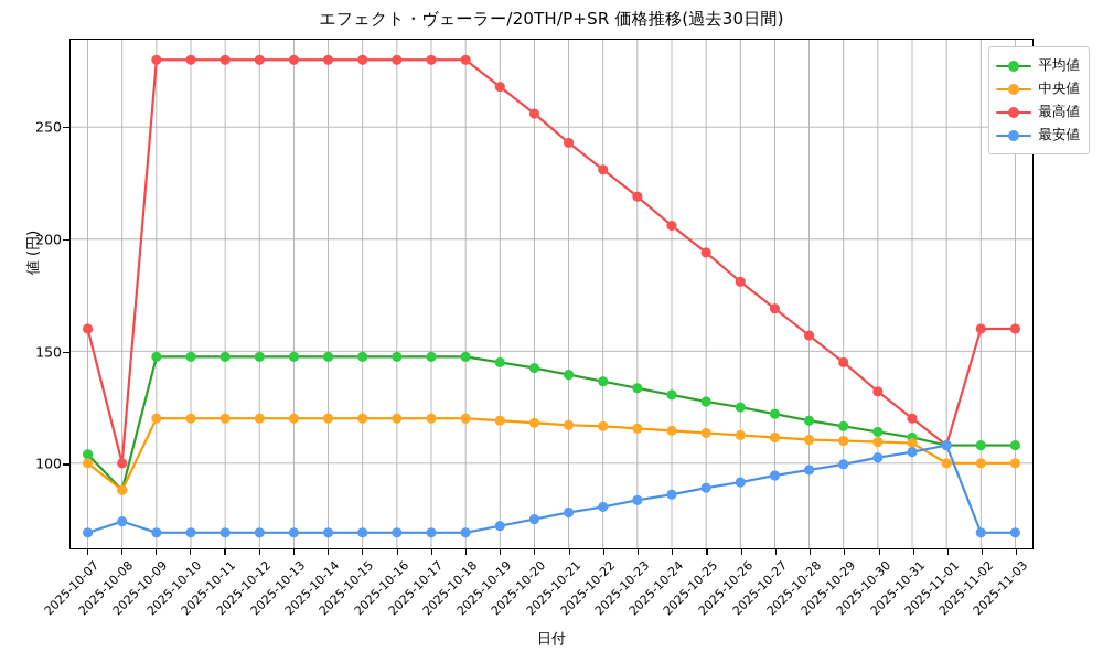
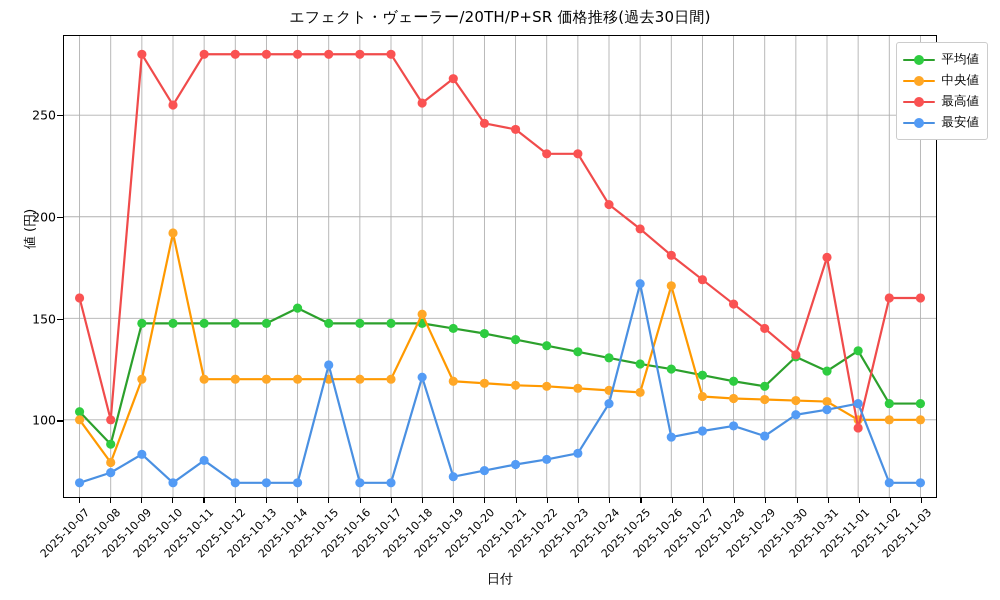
中央値/2025-10-08: 88 -> 79
最安値/2025-10-09: 69 -> 83
中央値/2025-10-10: 120 -> 192
最高値/2025-10-10: 280 -> 255
最安値/2025-10-11: 69 -> 80
平均値/2025-10-14: 148 -> 155
最安値/2025-10-15: 69 -> 127
中央値/2025-10-18: 120 -> 152
最高値/2025-10-18: 280 -> 256
最安値/2025-10-18: 69 -> 121
最高値/2025-10-20: 256 -> 246
最高値/2025-10-23: 219 -> 231
最安値/2025-10-24: 86 -> 108
最安値/2025-10-25: 89 -> 167
中央値/2025-10-26: 112 -> 166
最安値/2025-10-29: 100 -> 92
平均値/2025-10-30: 114 -> 131
平均値/2025-10-31: 112 -> 124
最高値/2025-10-31: 120 -> 180
平均値/2025-11-01: 108 -> 134
最高値/2025-11-01: 108 -> 96
